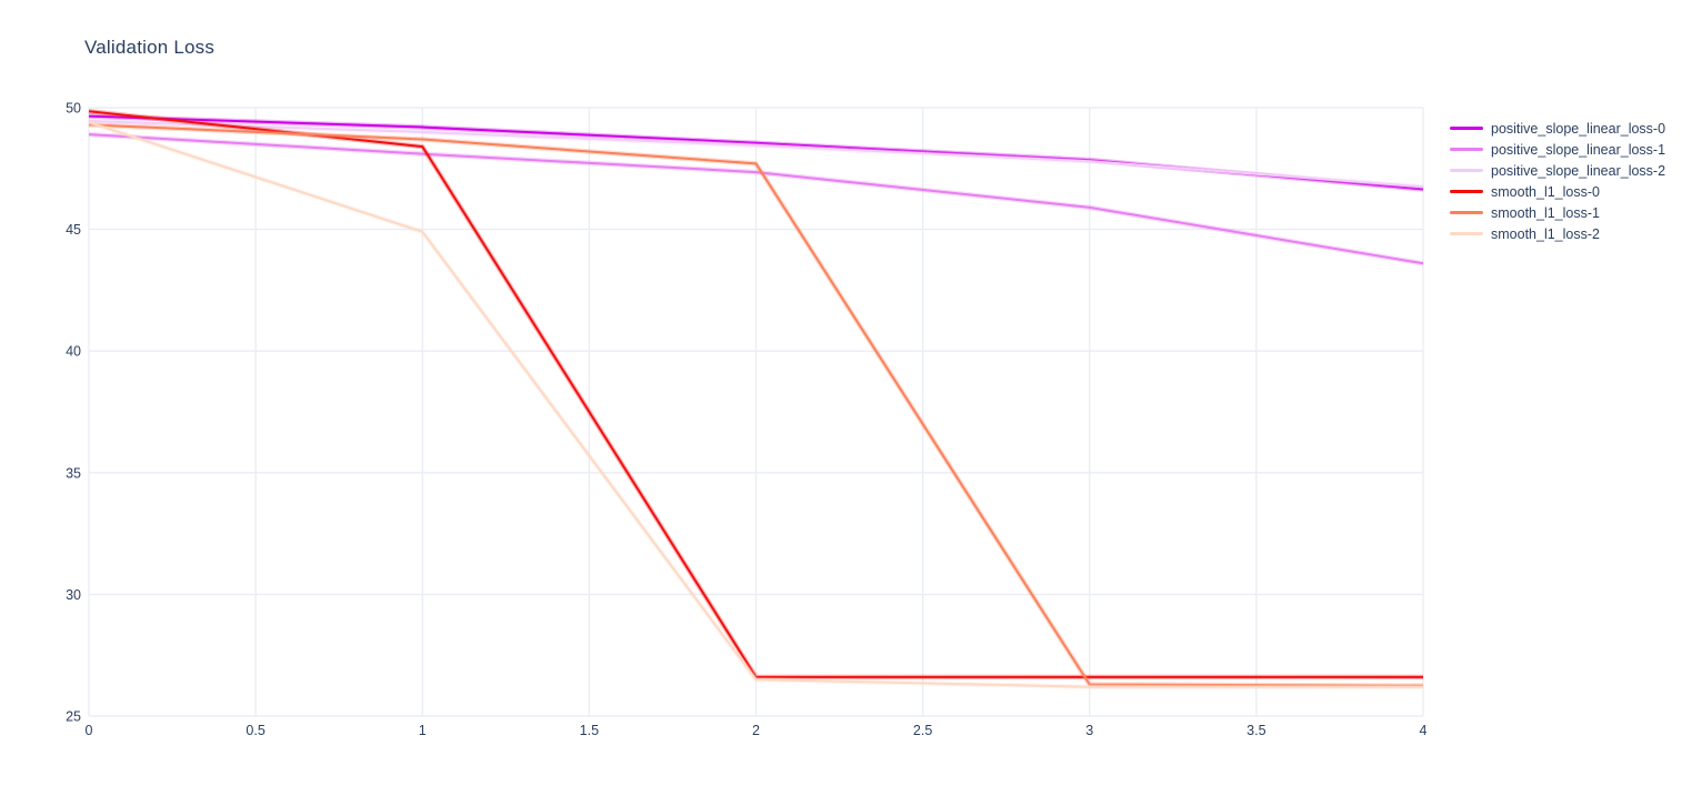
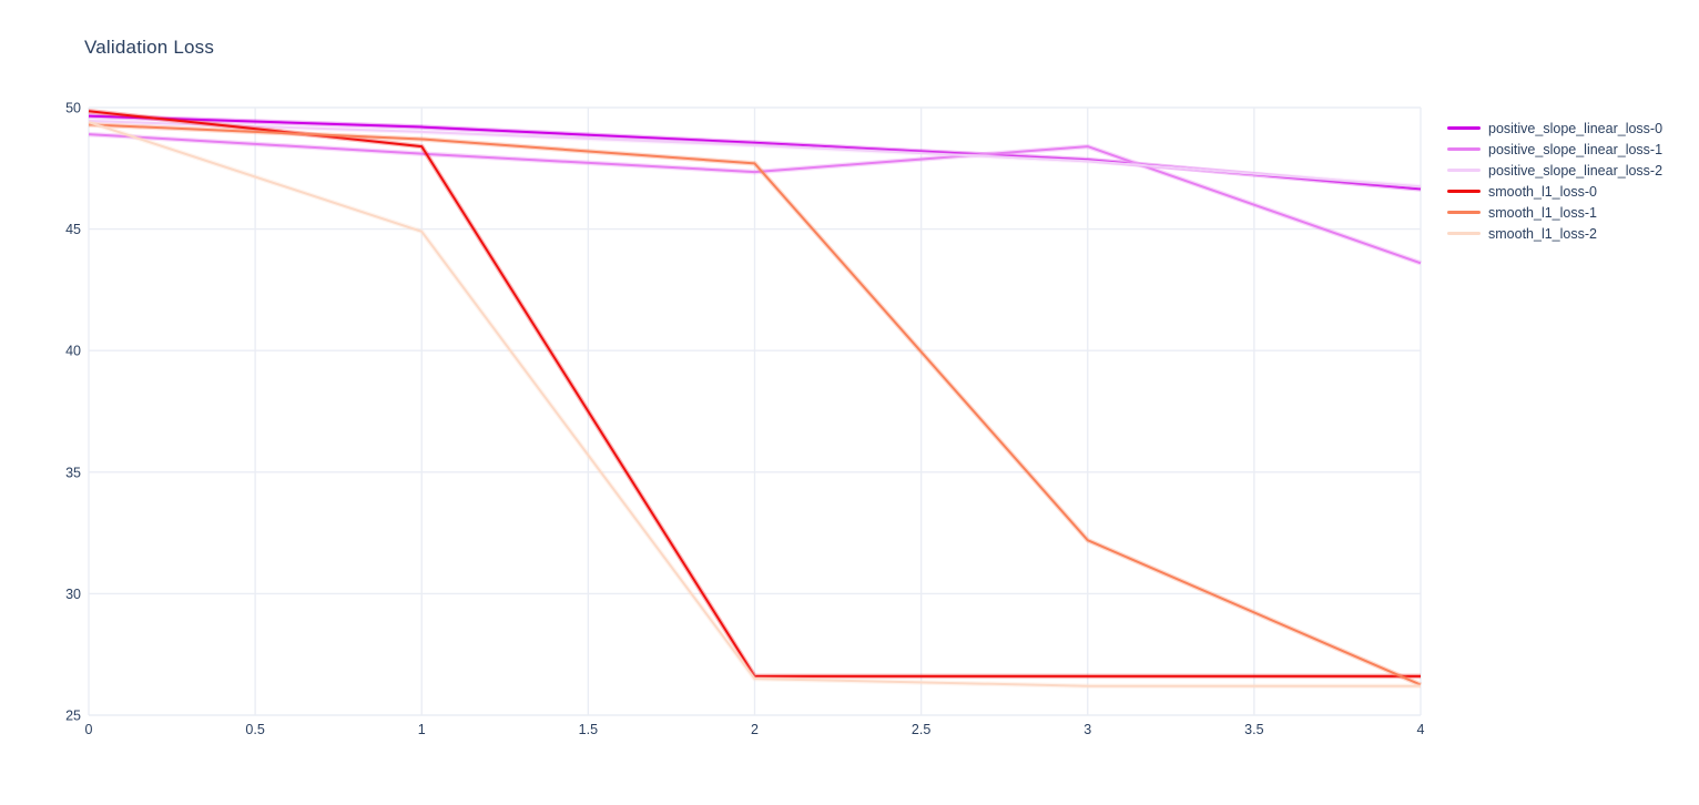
positive_slope_linear_loss-1/3: 45.9 -> 48.4
smooth_l1_loss-1/3: 26.3 -> 32.2
